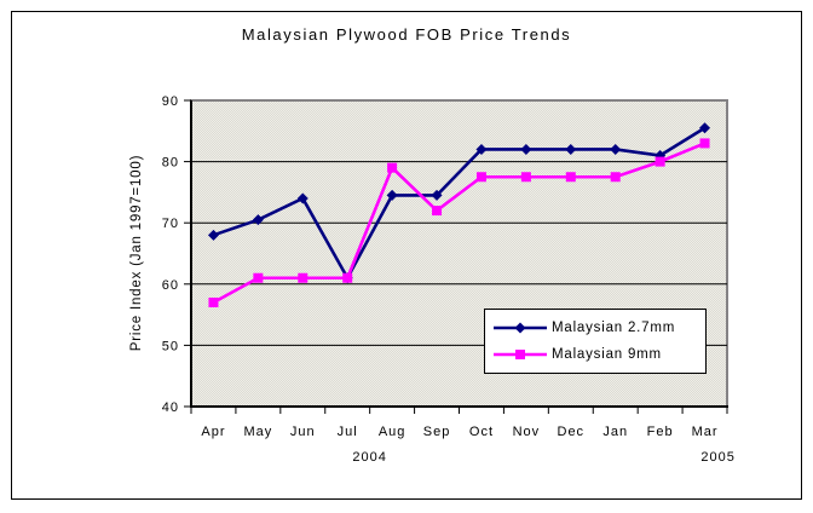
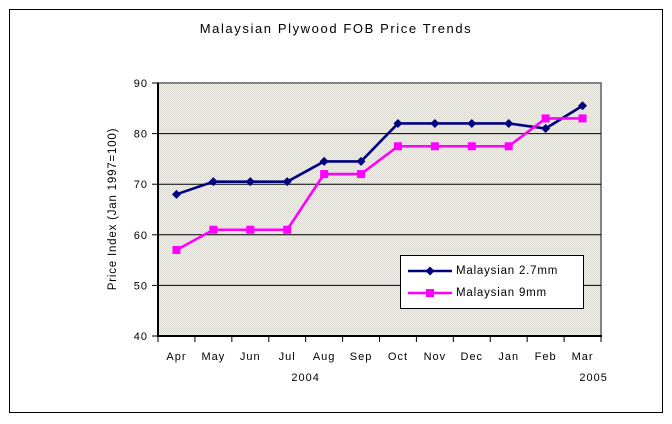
Malaysian 2.7mm/Jun: 74 -> 70
Malaysian 2.7mm/Jul: 61 -> 70
Malaysian 9mm/Aug: 79 -> 72
Malaysian 9mm/Feb: 80 -> 83
